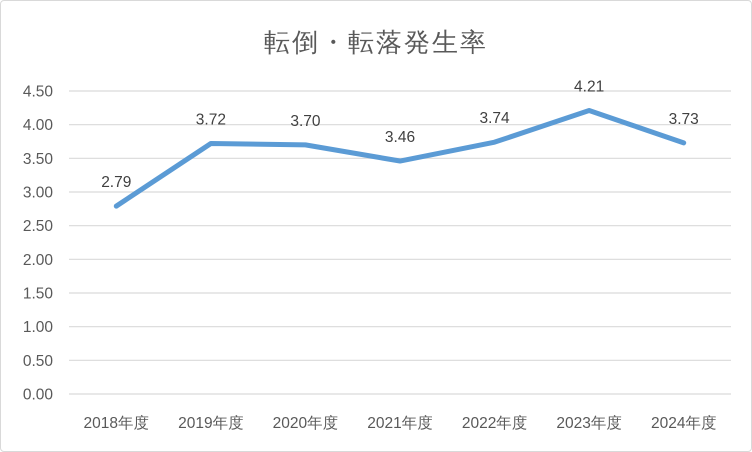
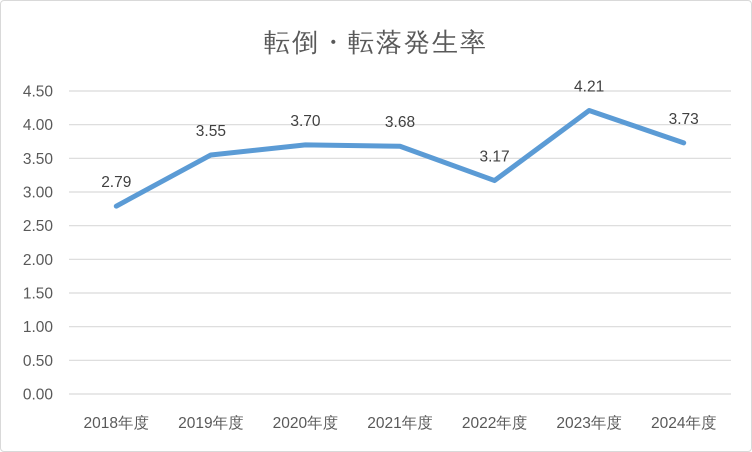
2019年度: 3.72 -> 3.55
2021年度: 3.46 -> 3.68
2022年度: 3.74 -> 3.17
